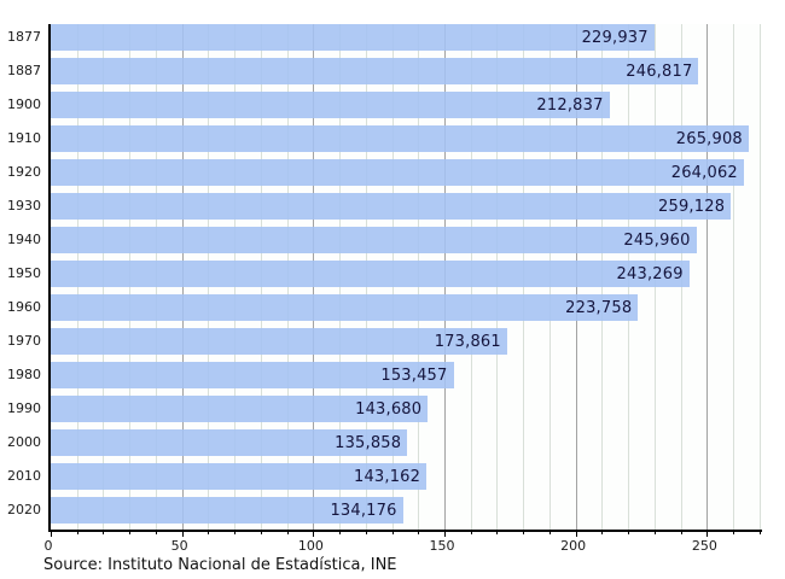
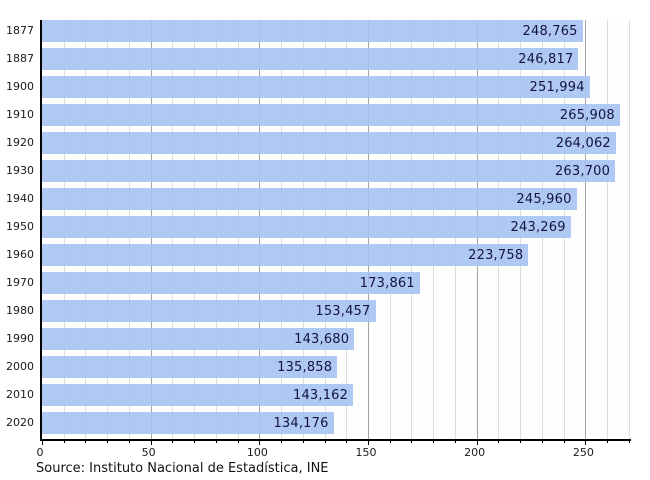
1877: 229,937 -> 248,765
1900: 212,837 -> 251,994
1930: 259,128 -> 263,700
